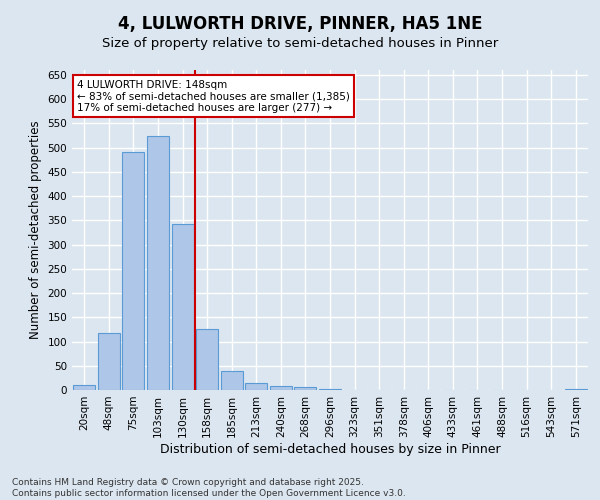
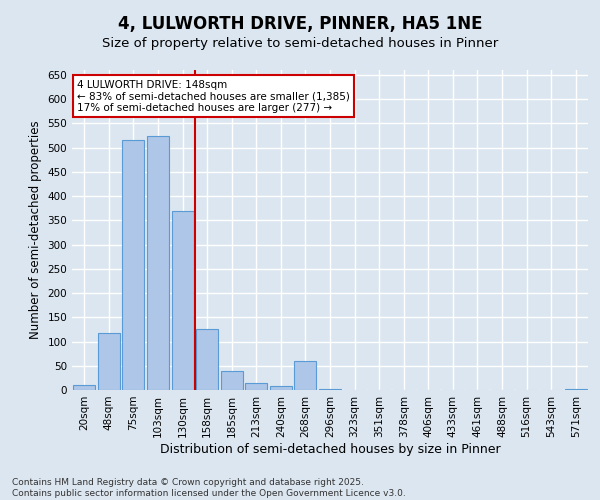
75sqm: 490 -> 515
130sqm: 342 -> 370
268sqm: 7 -> 60
